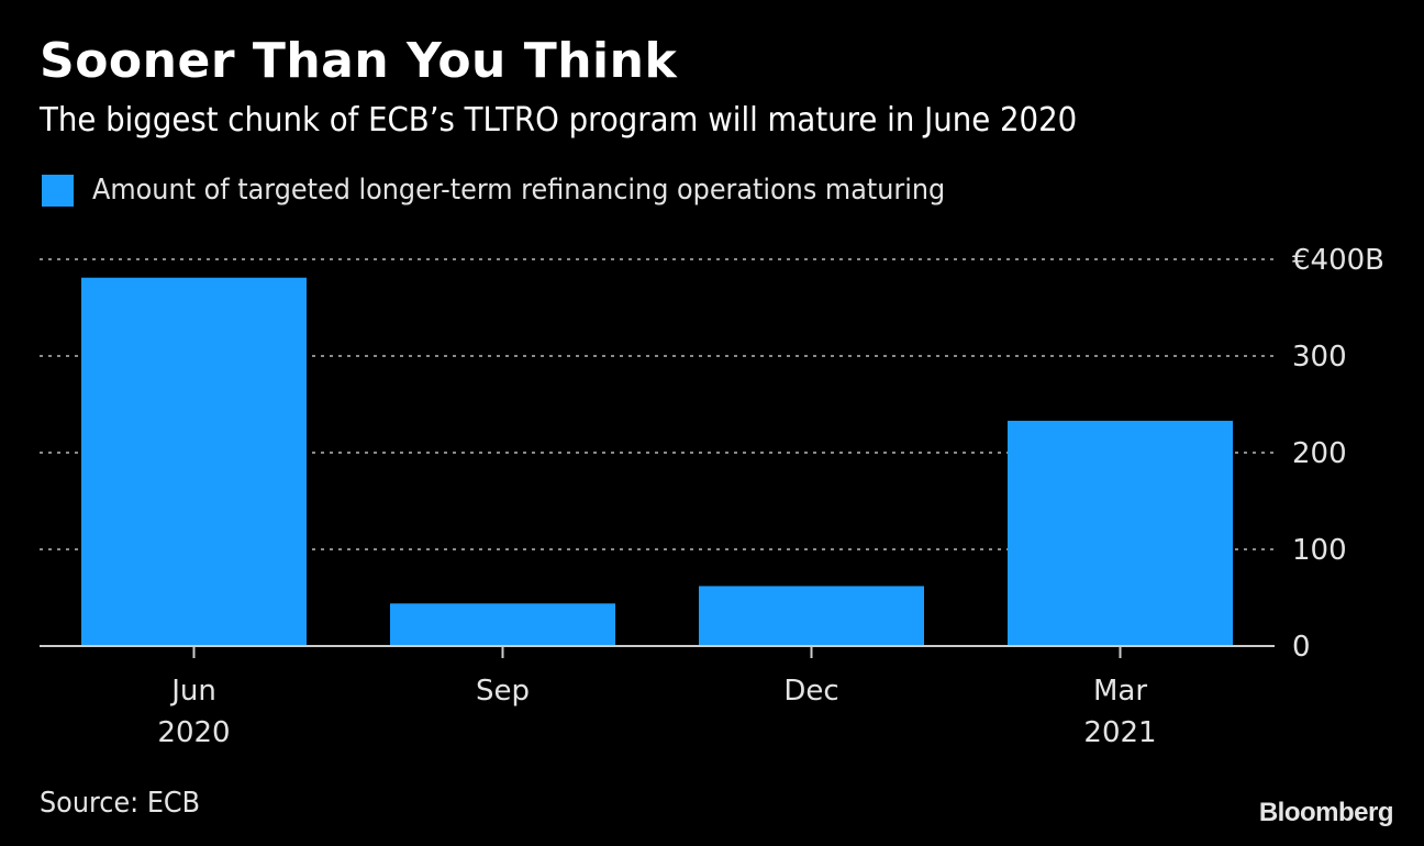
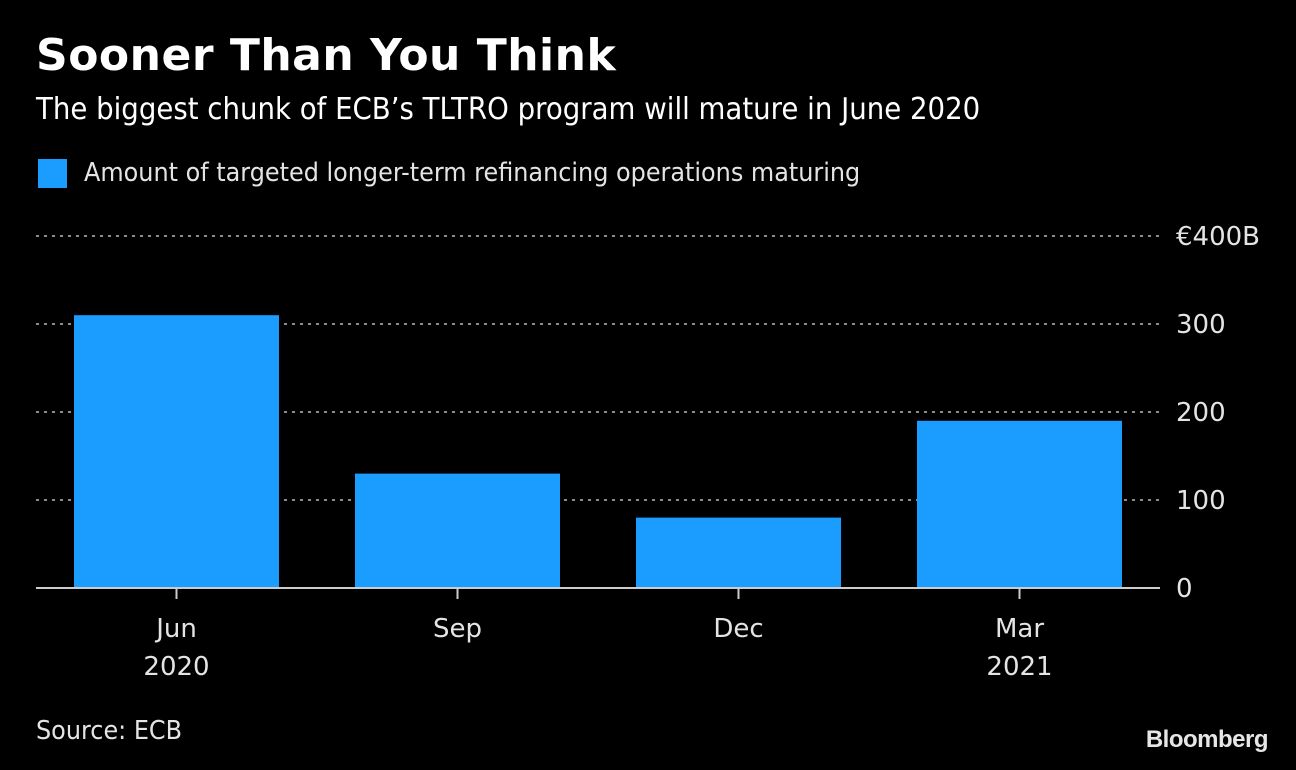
Jun: €380B -> €310B
Sep: €40B -> €130B
Dec: €60B -> €80B
Mar: €230B -> €190B
